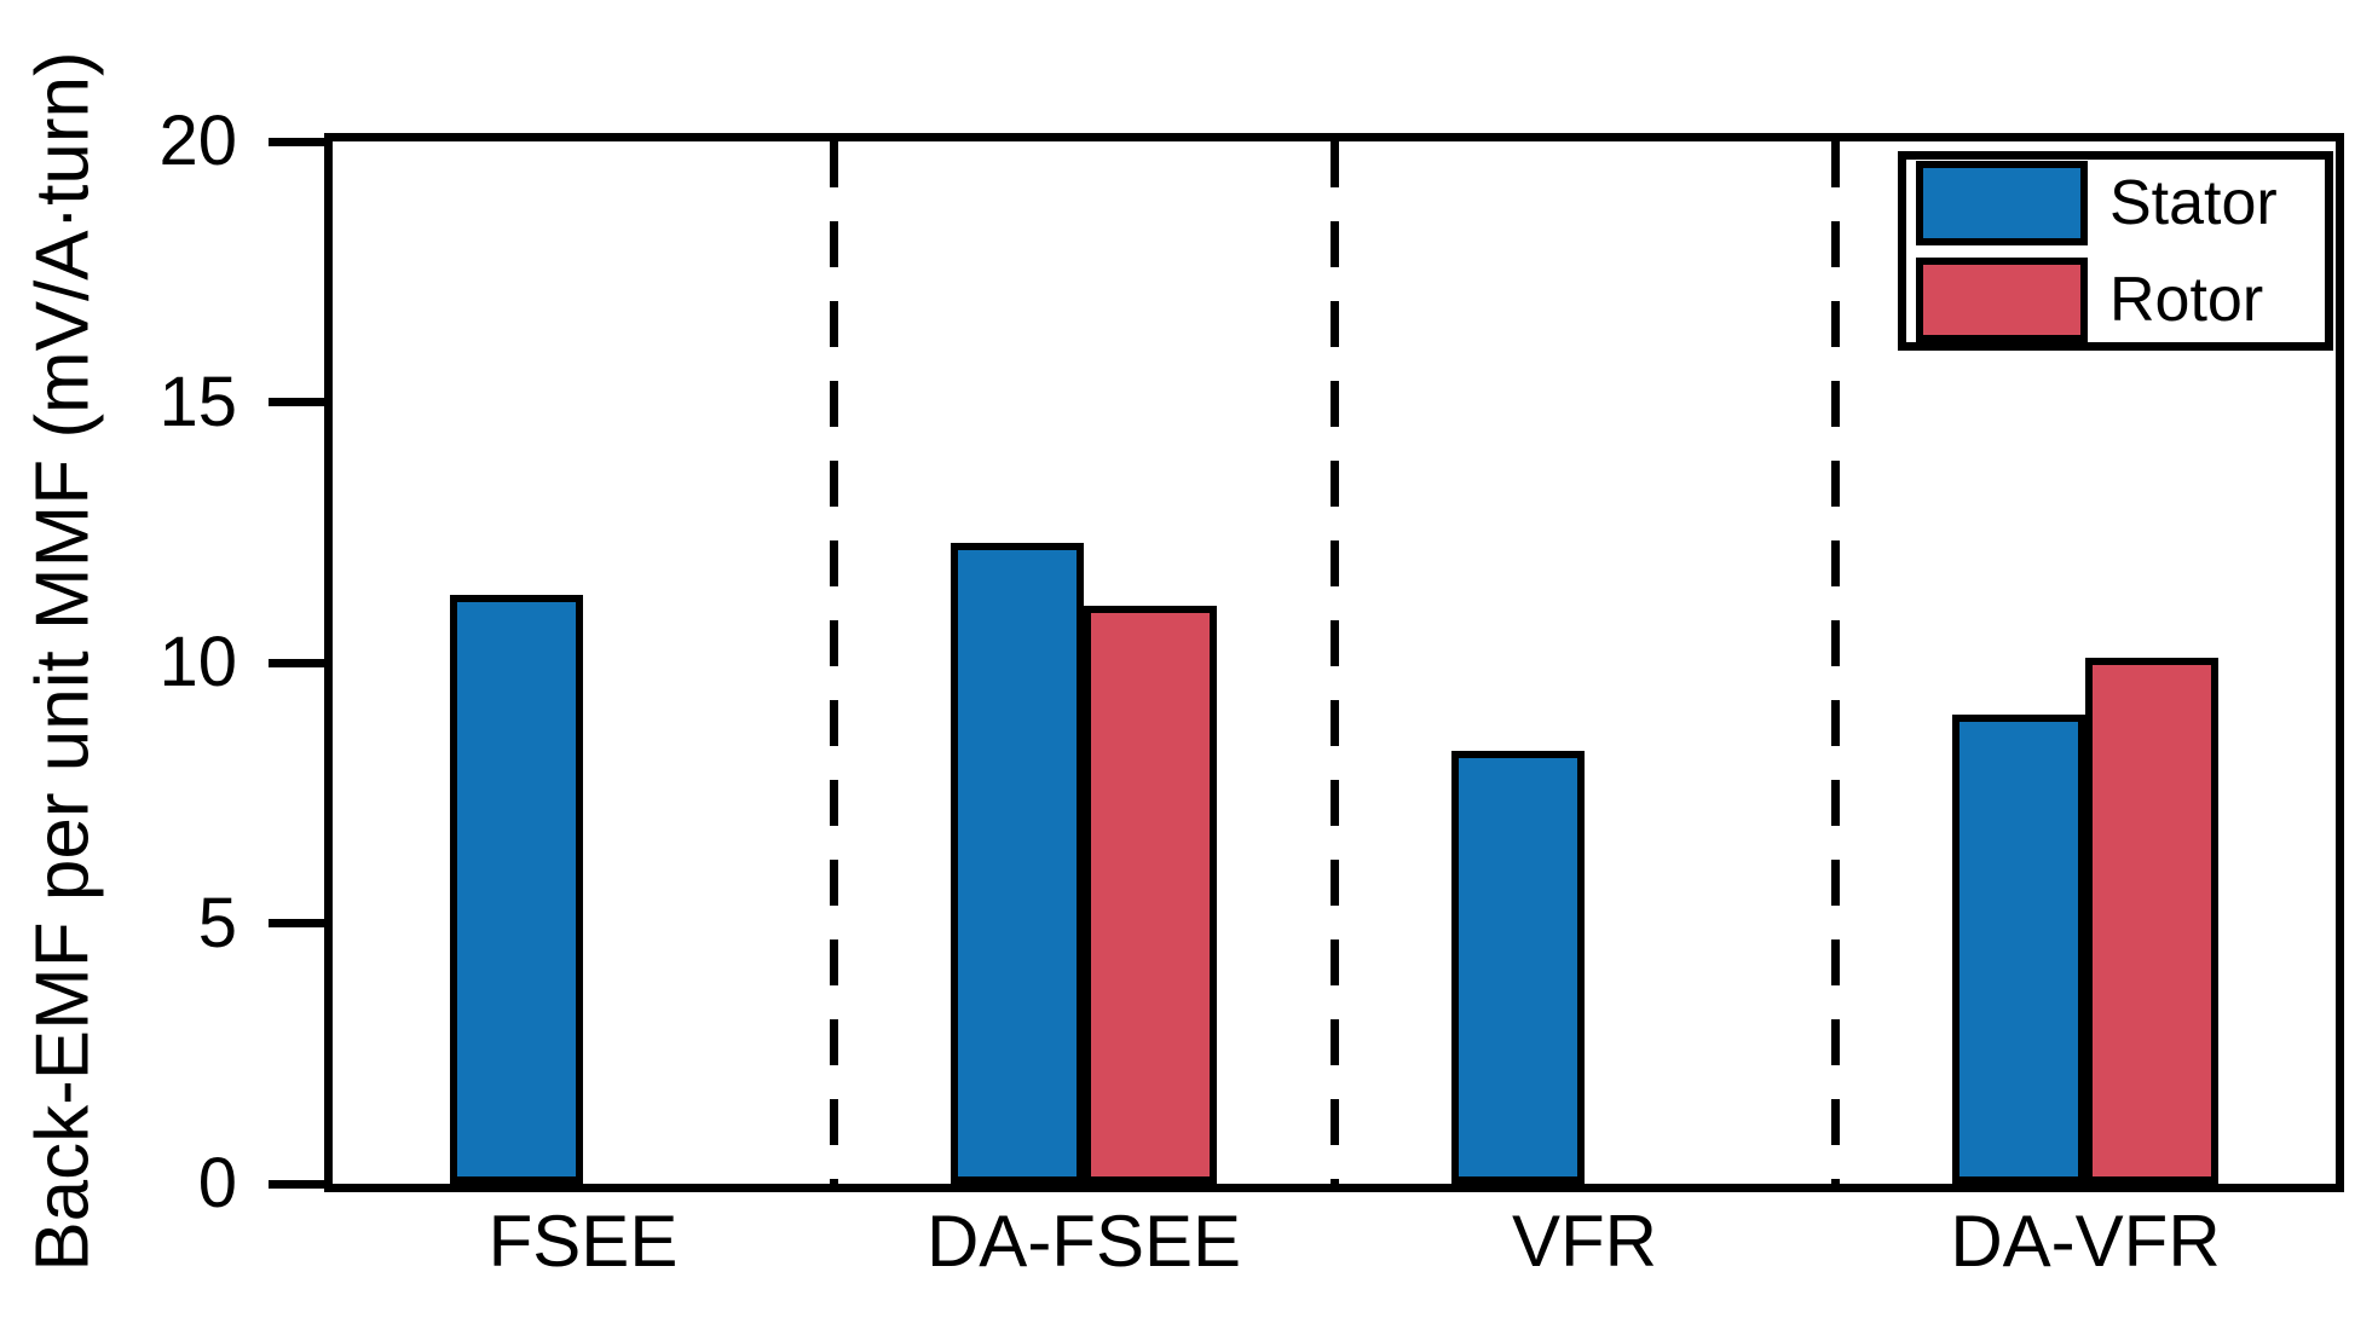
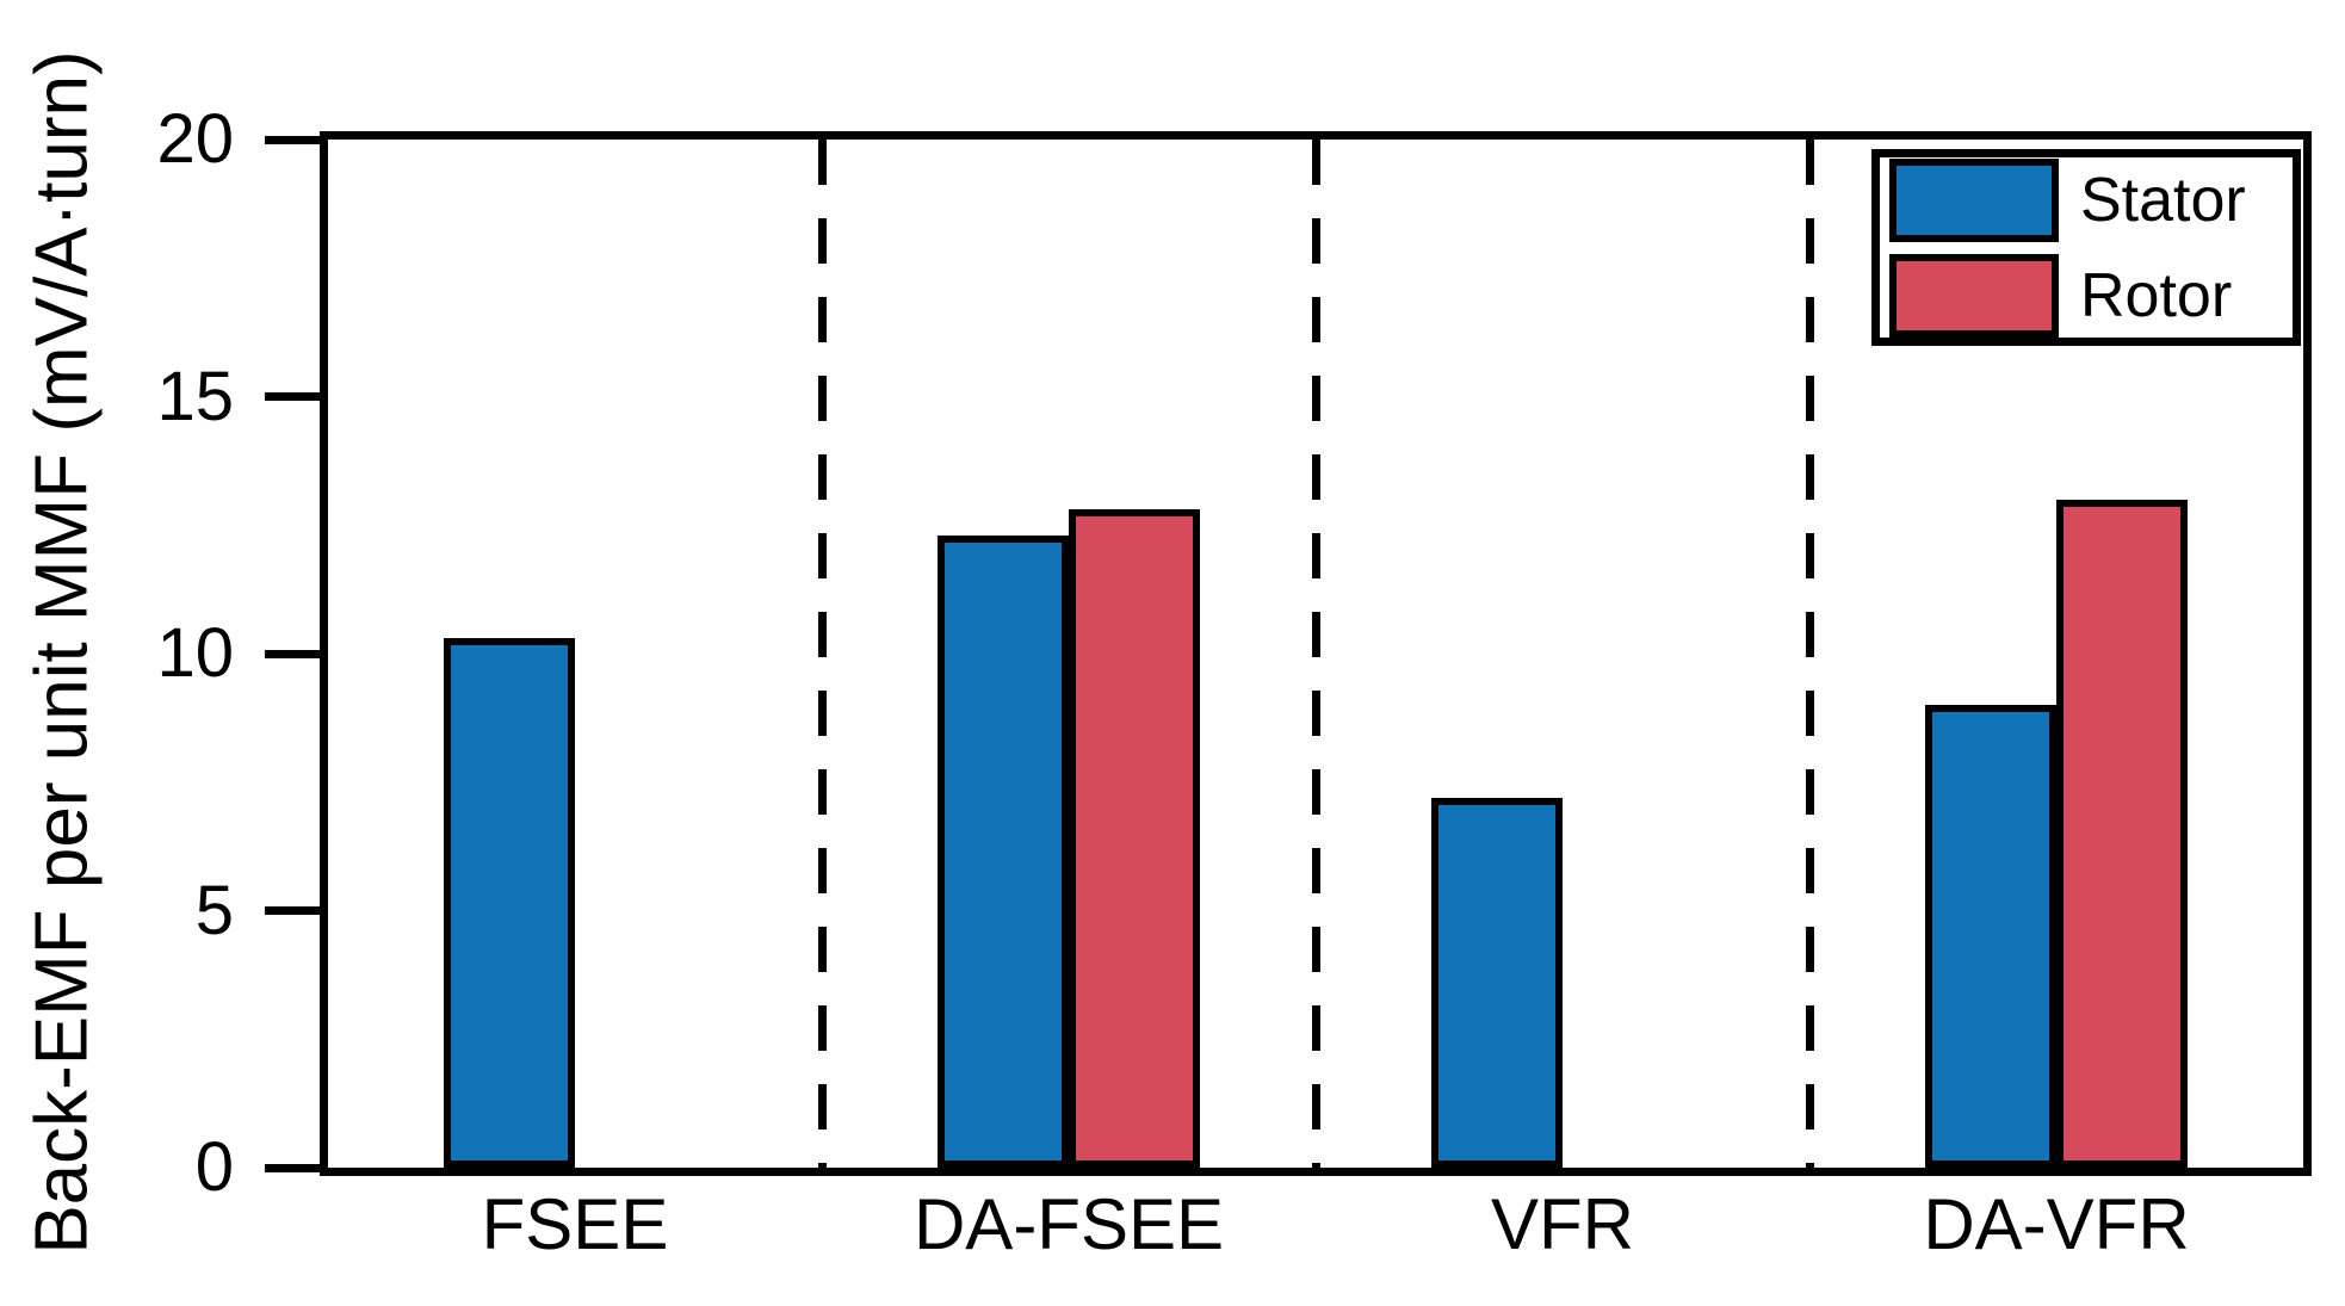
Stator/FSEE: 11.3 -> 10.3
Rotor/DA-FSEE: 11.1 -> 12.8
Stator/VFR: 8.3 -> 7.2
Rotor/DA-VFR: 10.1 -> 13.0
